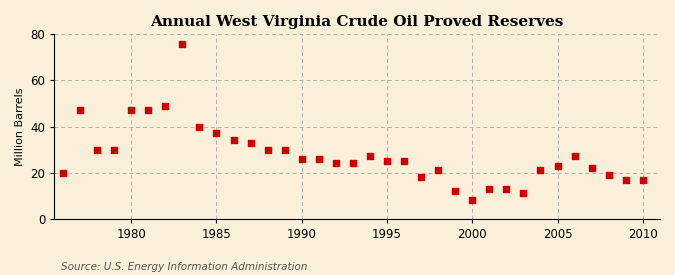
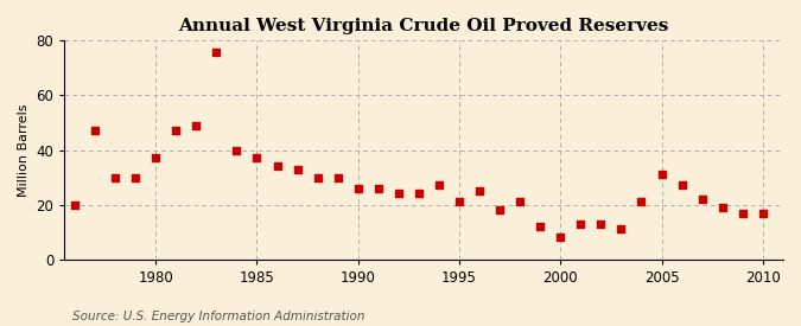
1980: 47 -> 37
1995: 25 -> 21
2005: 23 -> 31
